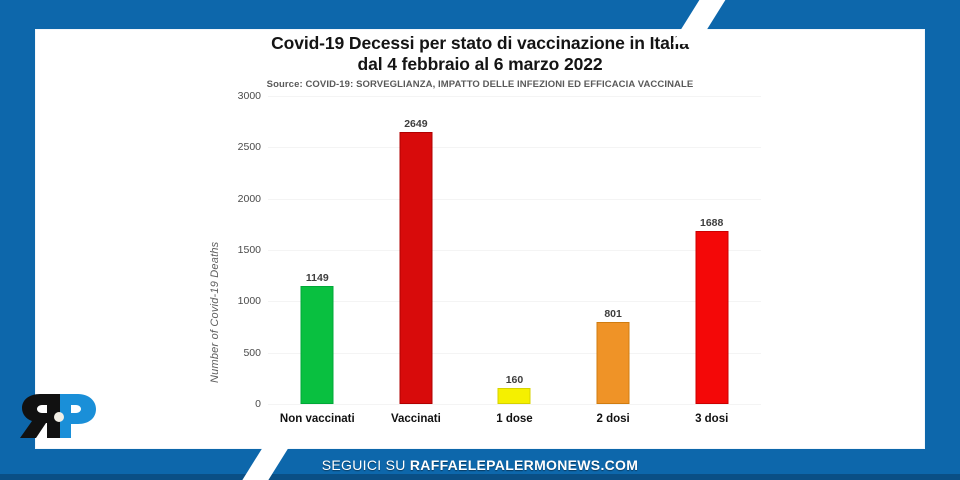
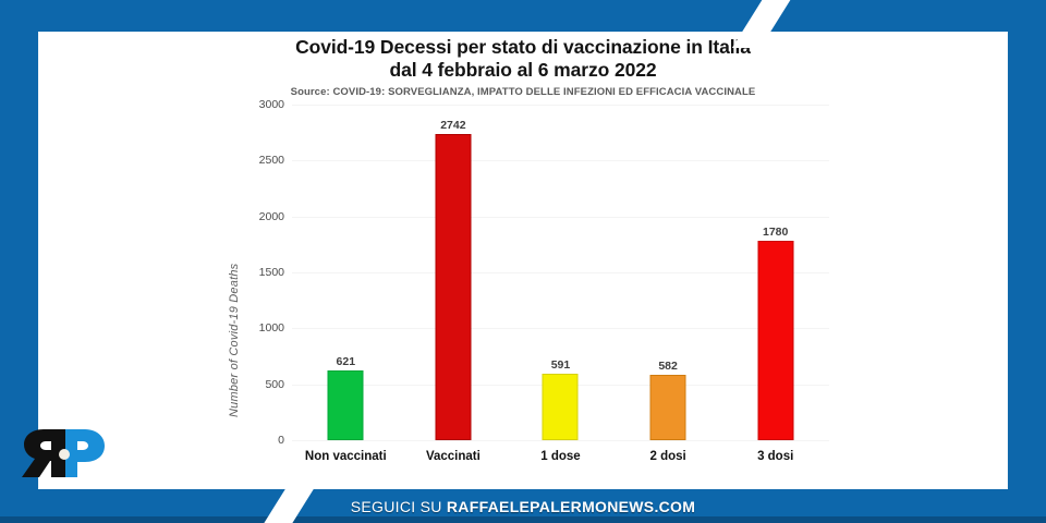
Non vaccinati: 1149 -> 621
Vaccinati: 2649 -> 2742
1 dose: 160 -> 591
2 dosi: 801 -> 582
3 dosi: 1688 -> 1780
